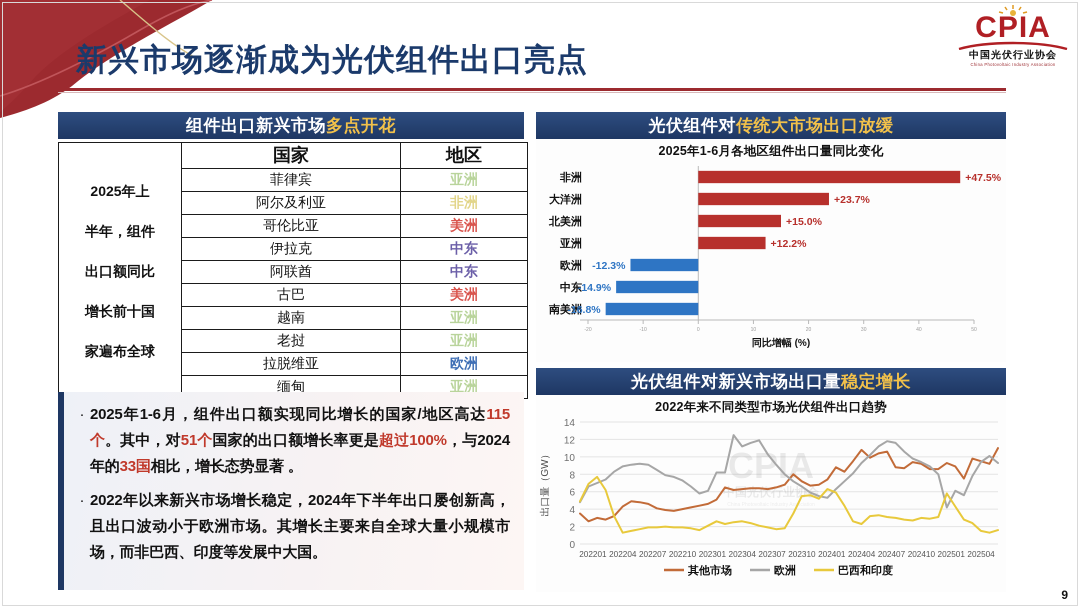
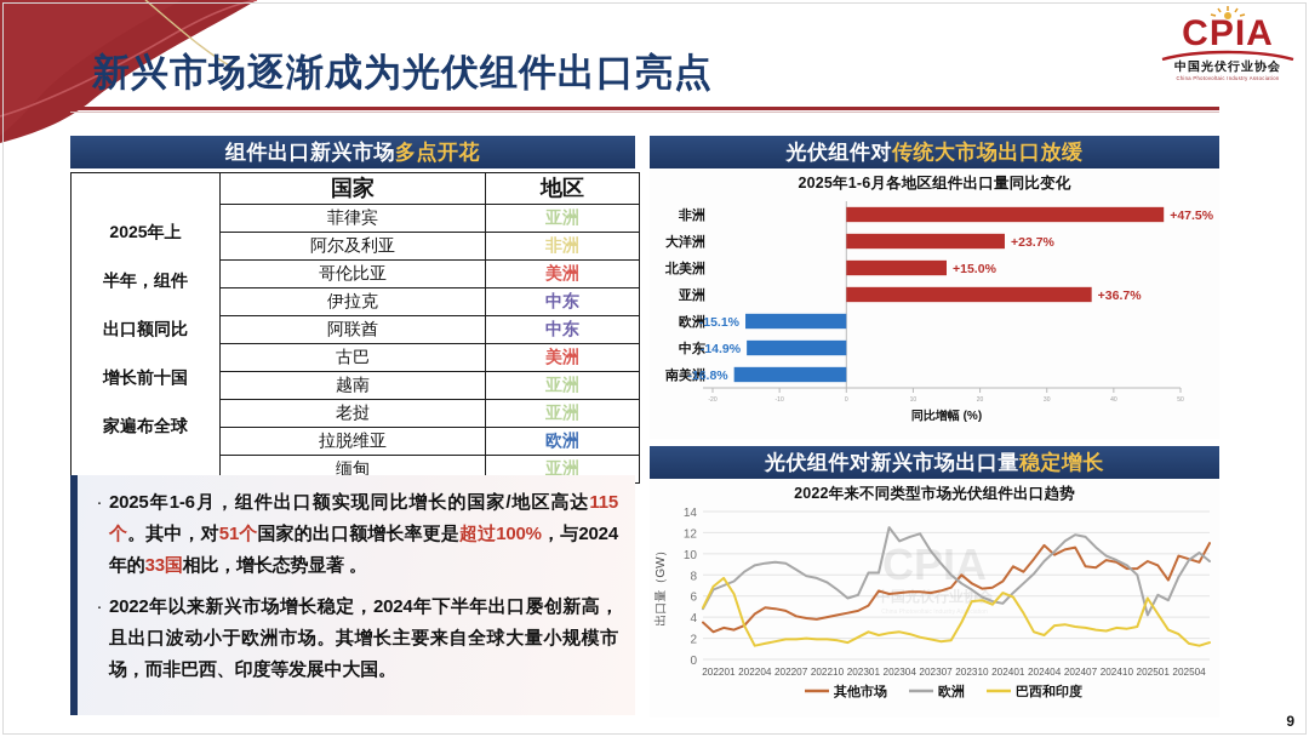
2025年1-6月各地区组件出口量同比变化/亚洲: +12.2% -> +36.7%
2025年1-6月各地区组件出口量同比变化/欧洲: -12.3% -> -15.1%
